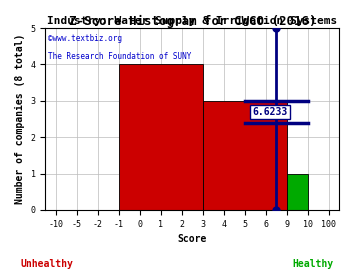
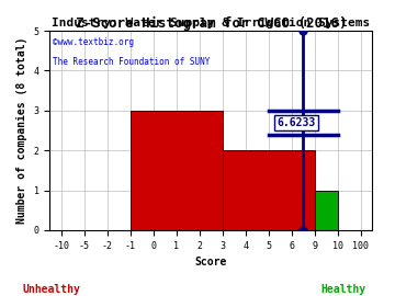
1: 4 -> 3
5: 3 -> 2
